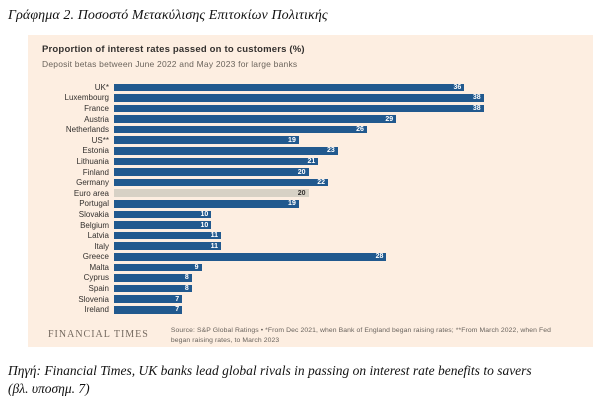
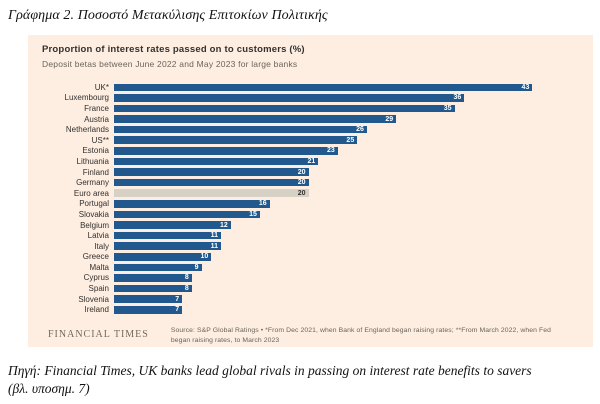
UK*: 36 -> 43
Luxembourg: 38 -> 36
France: 38 -> 35
US**: 19 -> 25
Germany: 22 -> 20
Portugal: 19 -> 16
Slovakia: 10 -> 15
Belgium: 10 -> 12
Greece: 28 -> 10
